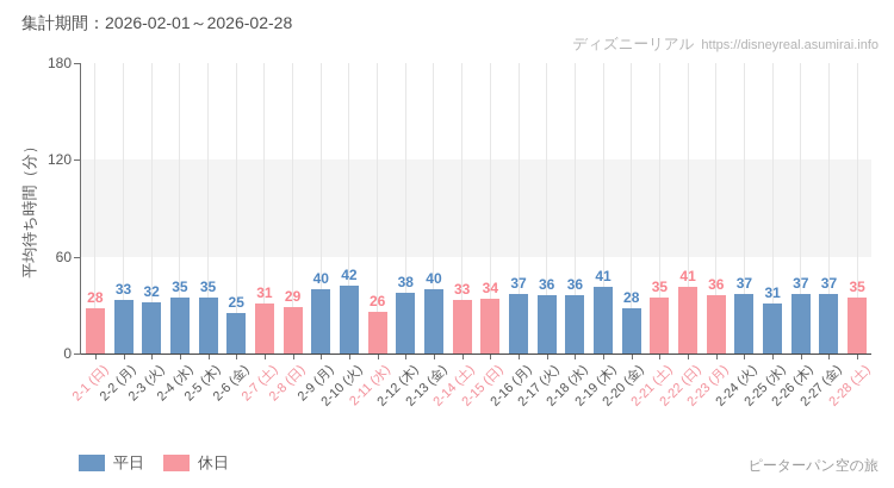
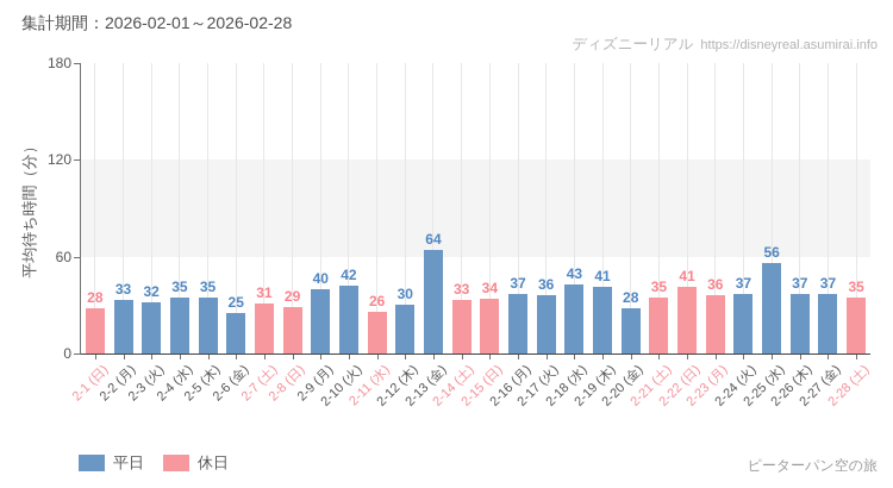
2-12 (木): 38 -> 30
2-13 (金): 40 -> 64
2-18 (水): 36 -> 43
2-25 (水): 31 -> 56
